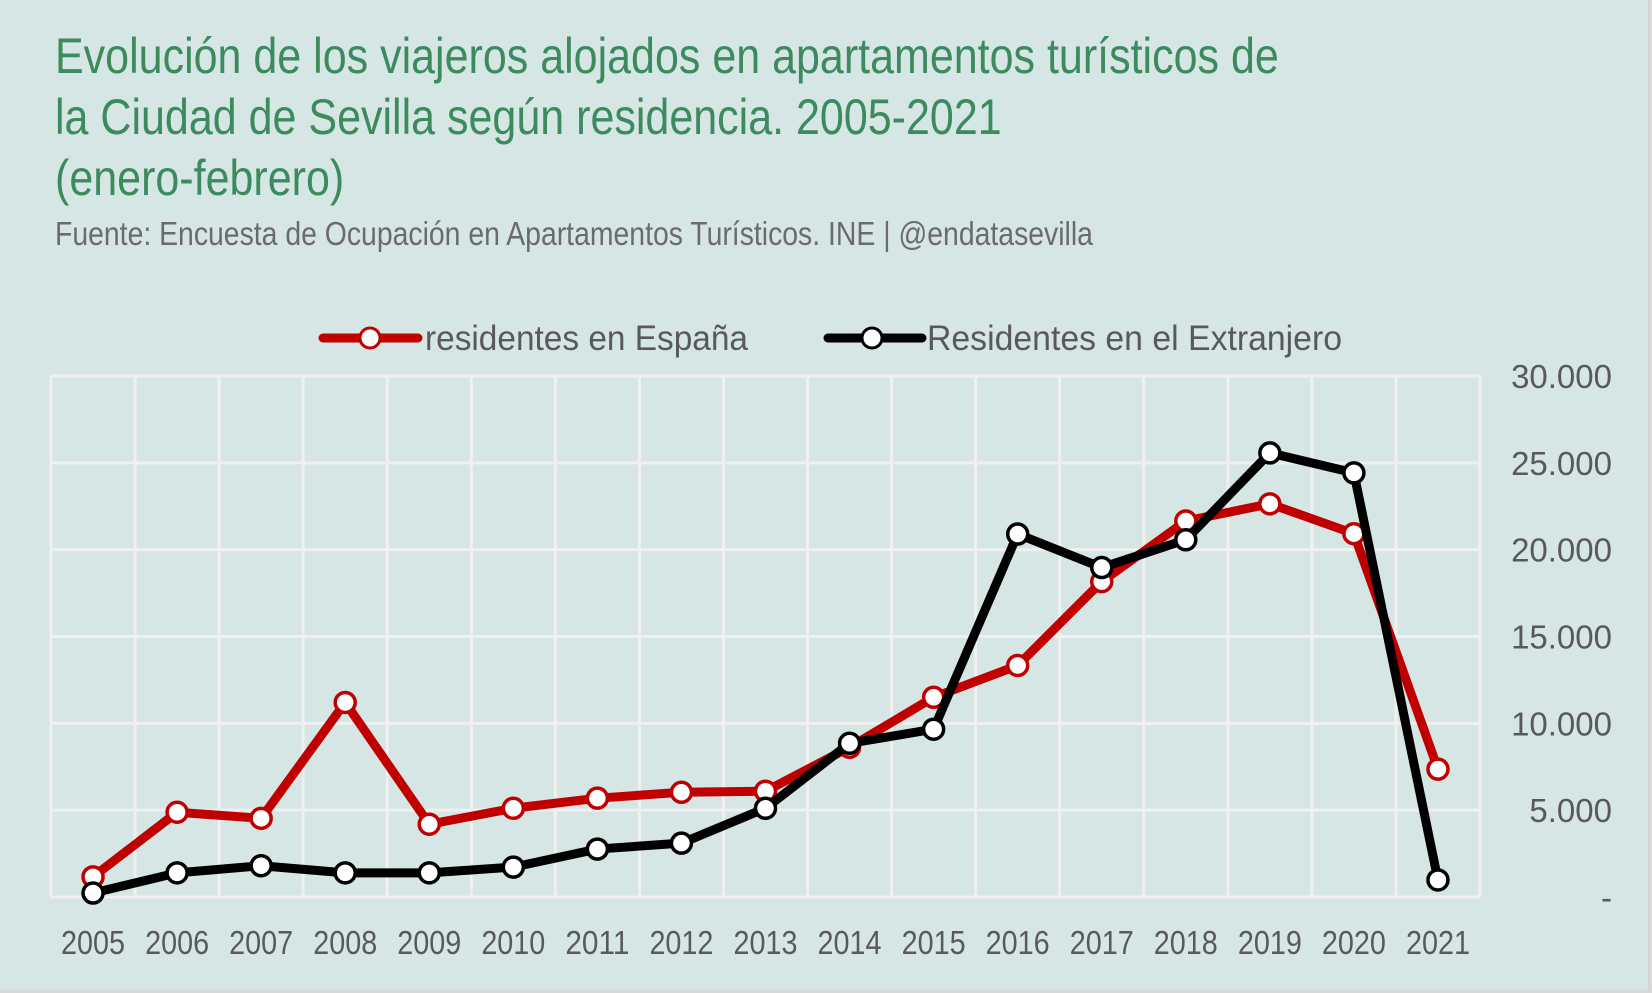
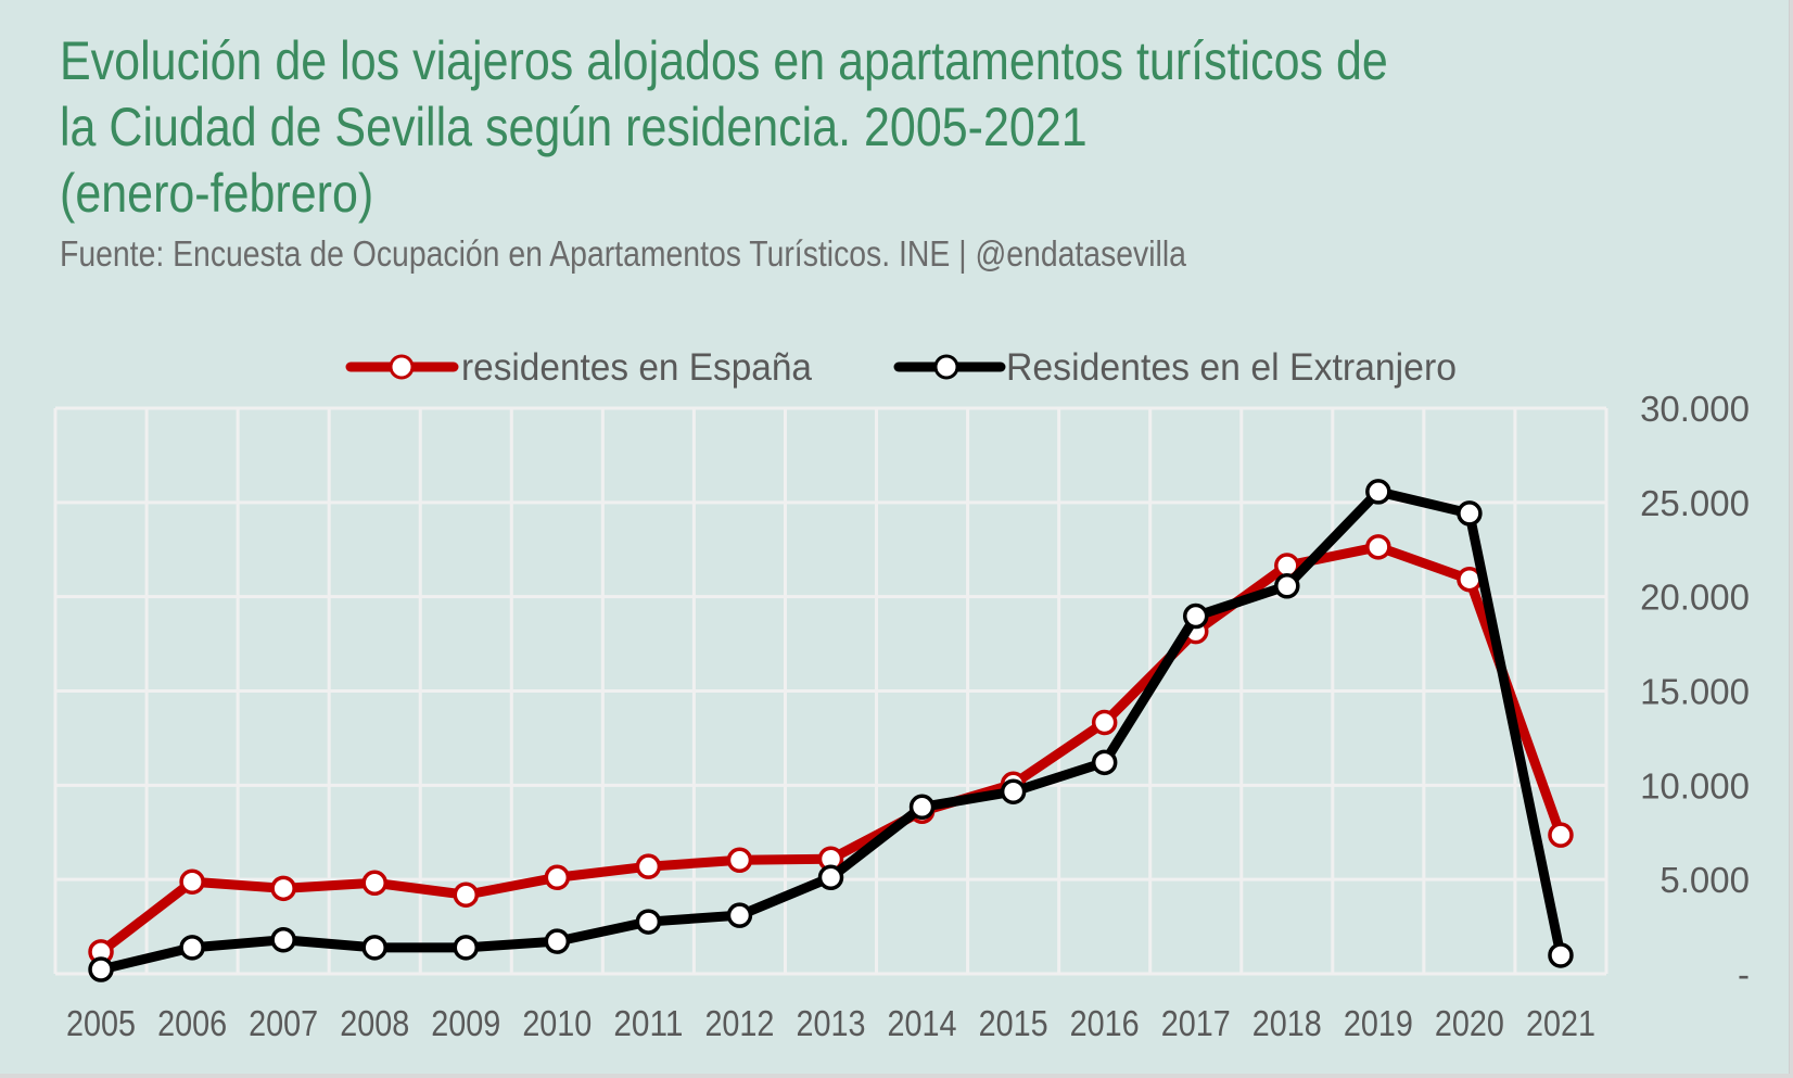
residentes en España/2008: 11200 -> 4800
residentes en España/2015: 11500 -> 10100
Residentes en el Extranjero/2016: 20900 -> 11200
